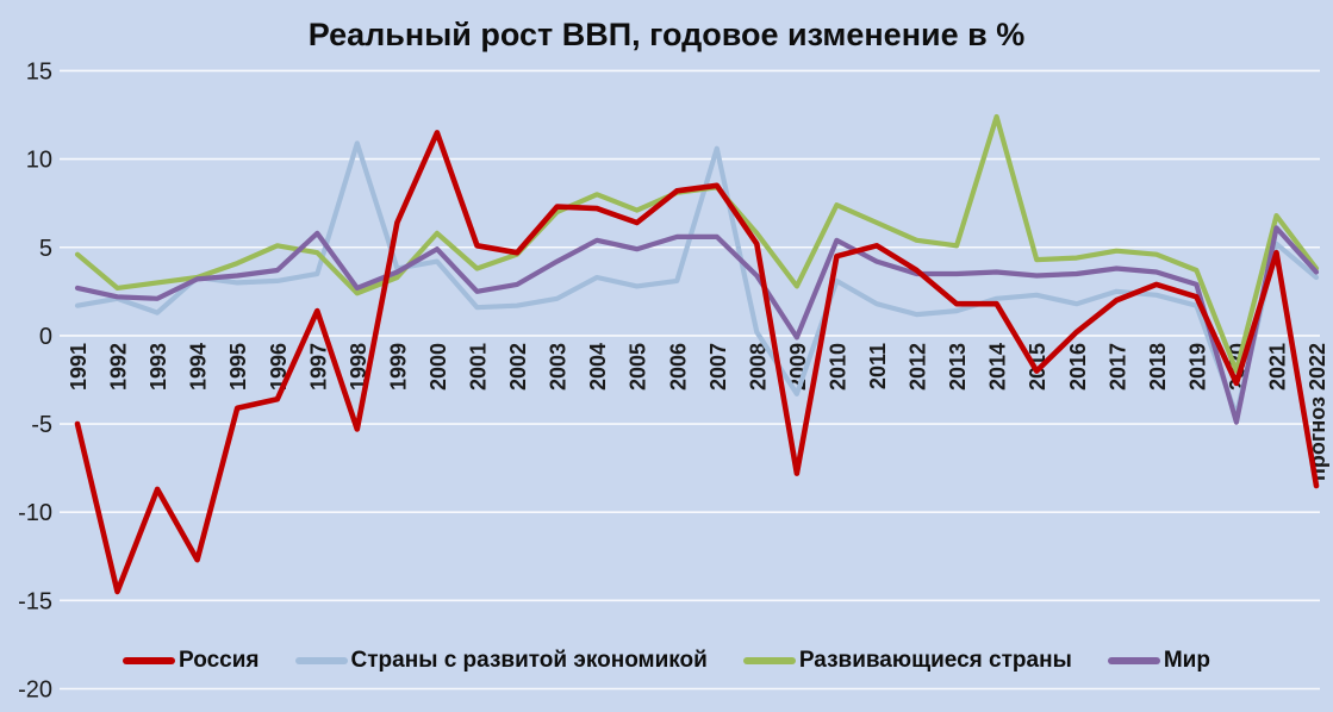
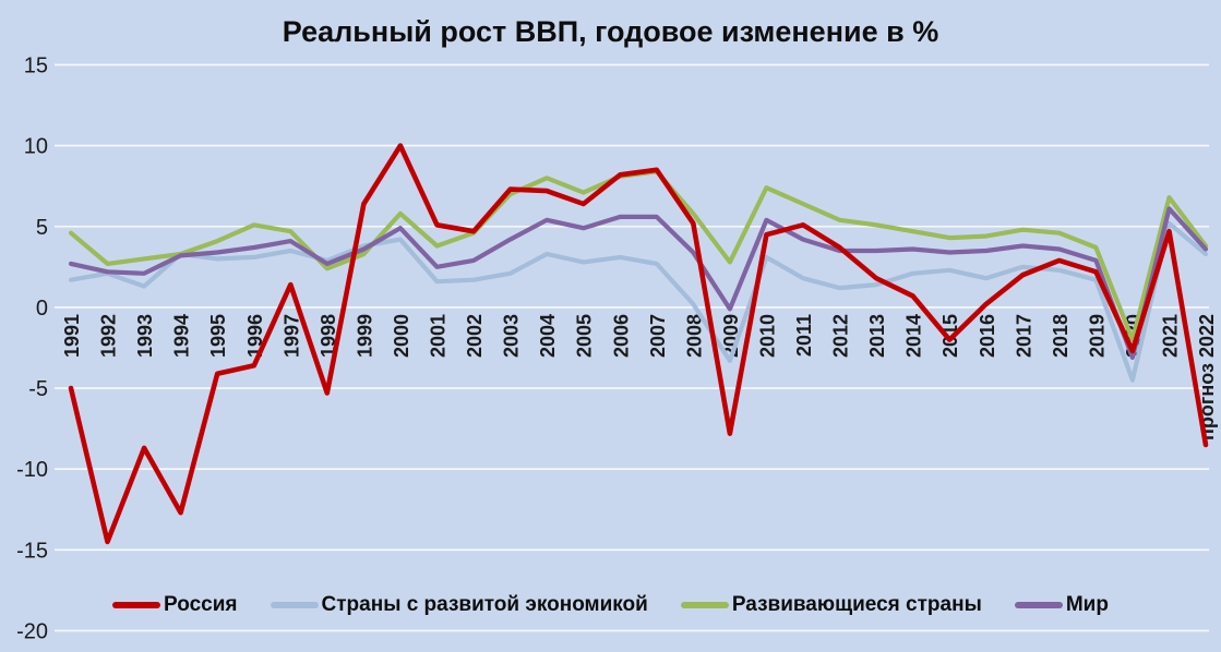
Мир/1997: 5.8 -> 4.1
Страны с развитой экономикой/1998: 10.9 -> 2.9
Россия/2000: 11.5 -> 10.0
Страны с развитой экономикой/2007: 10.6 -> 2.7
Россия/2014: 1.8 -> 0.7
Развивающиеся страны/2014: 12.4 -> 4.7
Мир/2020: -4.9 -> -3.1
